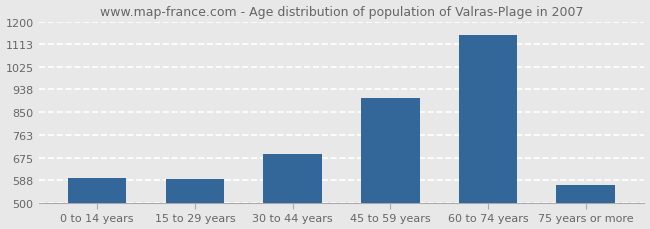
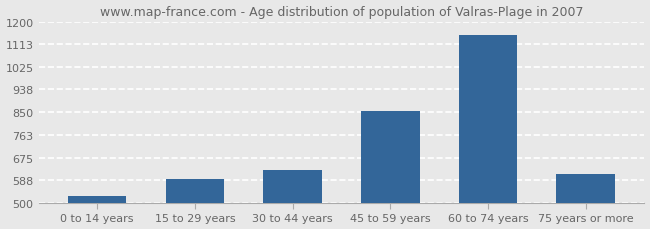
0 to 14 years: 595 -> 527
30 to 44 years: 690 -> 628
45 to 59 years: 905 -> 856
75 years or more: 570 -> 612
